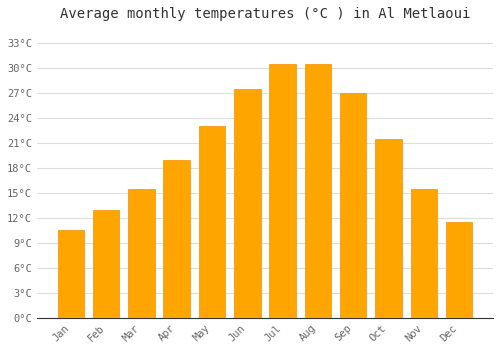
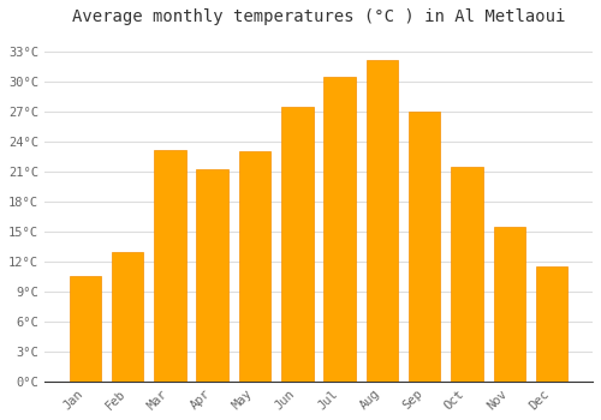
Mar: 15.5°C -> 23.2°C
Apr: 19.0°C -> 21.2°C
Aug: 30.5°C -> 32.2°C
